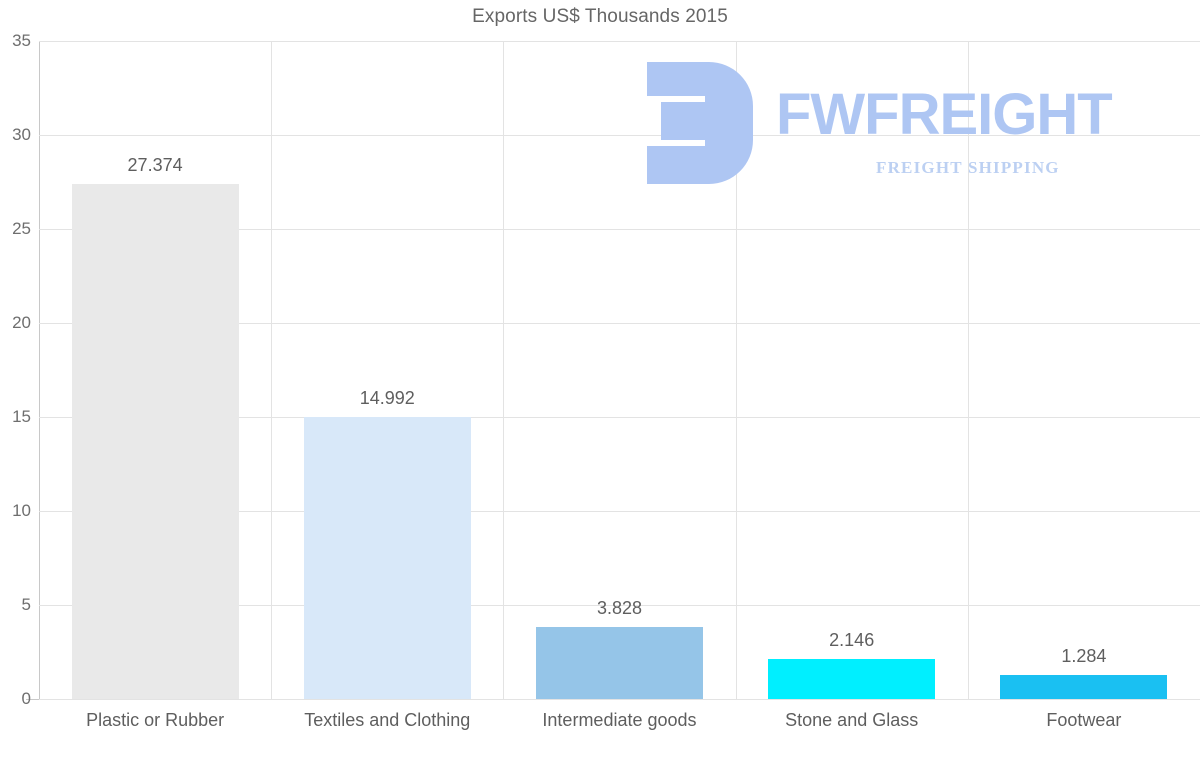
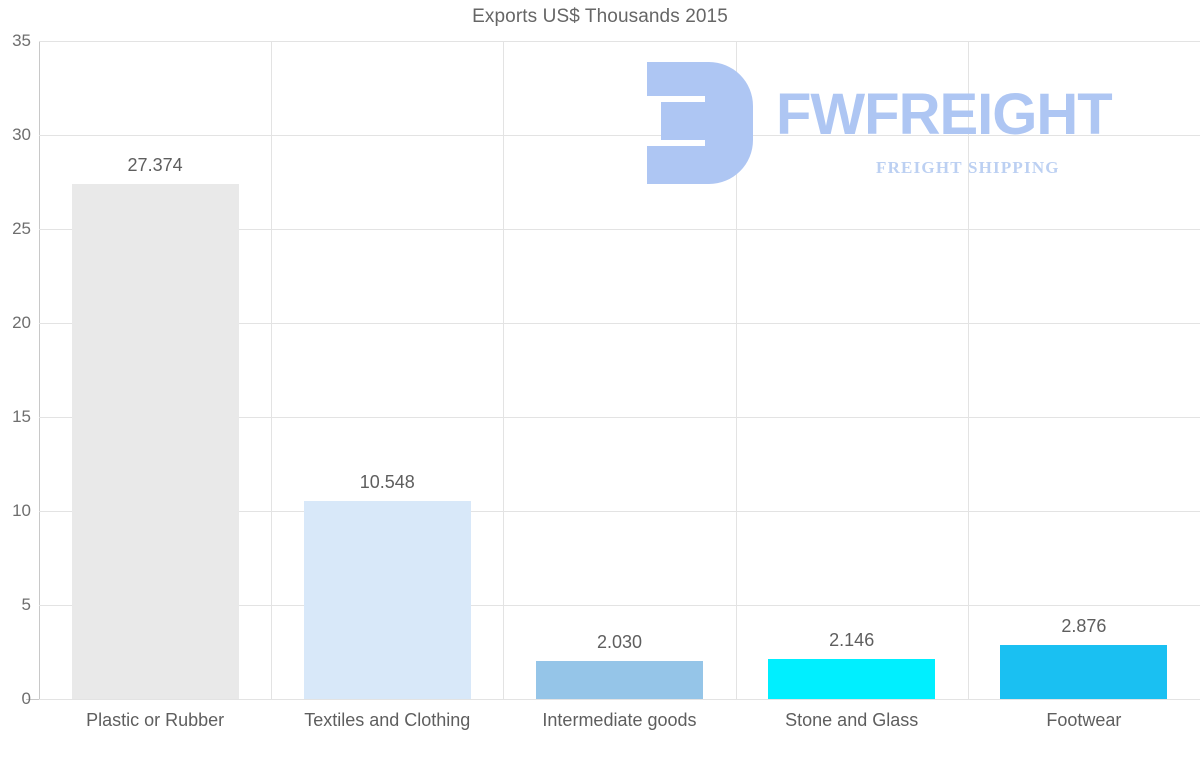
Textiles and Clothing: 14.992 -> 10.548
Intermediate goods: 3.828 -> 2.030
Footwear: 1.284 -> 2.876
